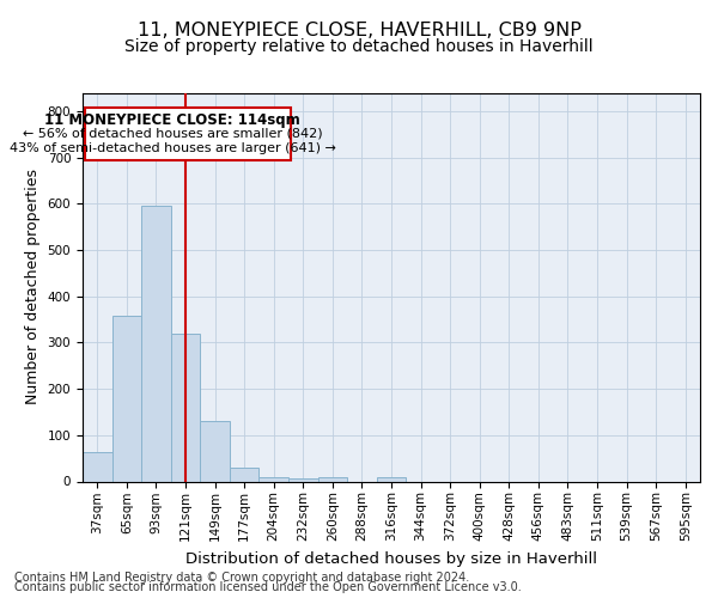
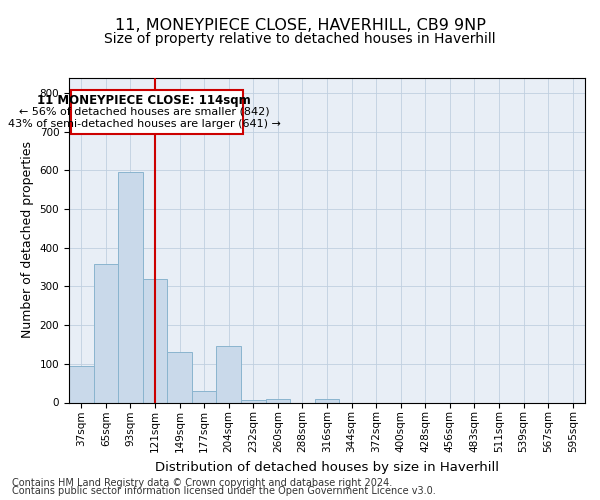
37sqm: 63 -> 95
204sqm: 8 -> 145
